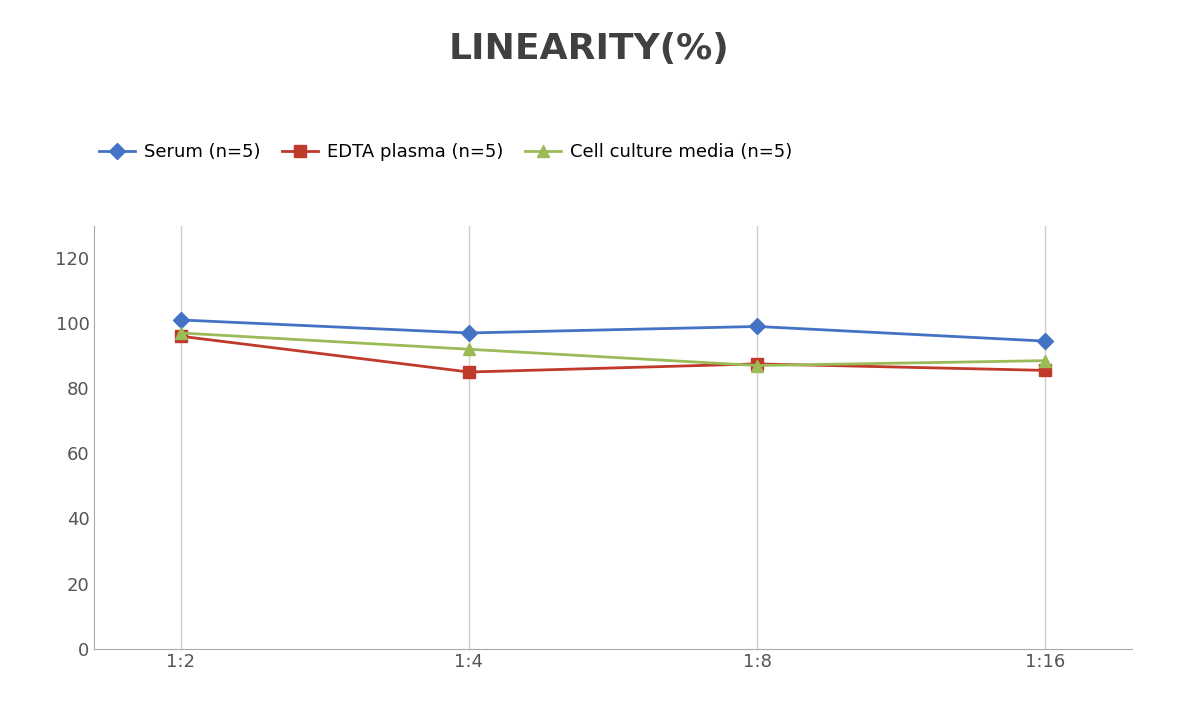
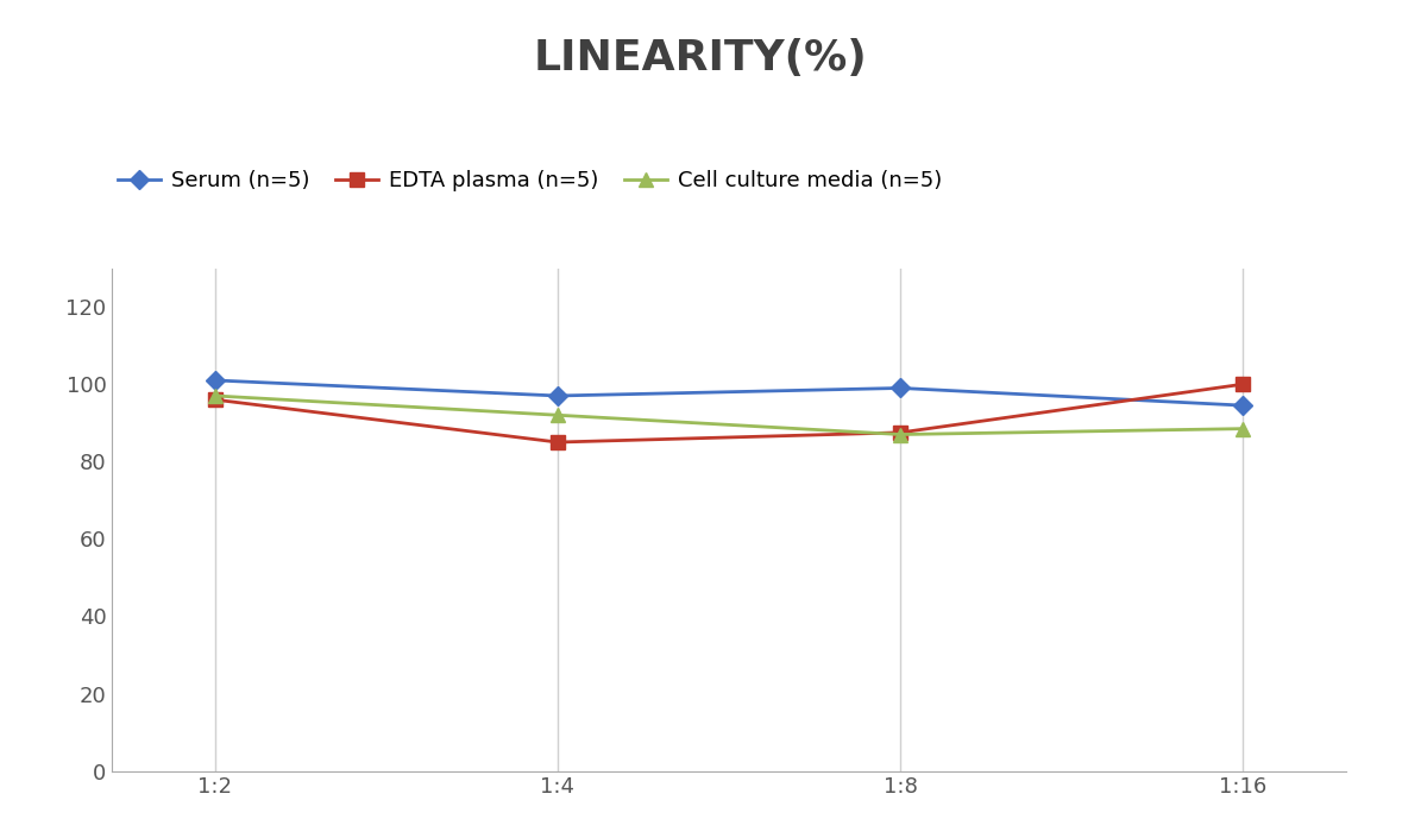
EDTA plasma (n=5)/1:16: 85.5 -> 100.0
